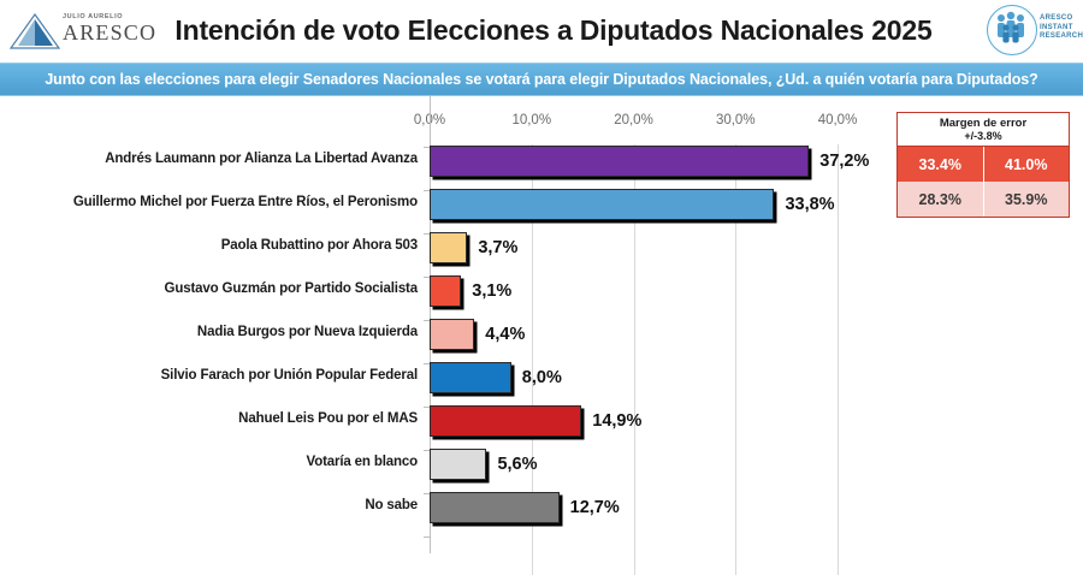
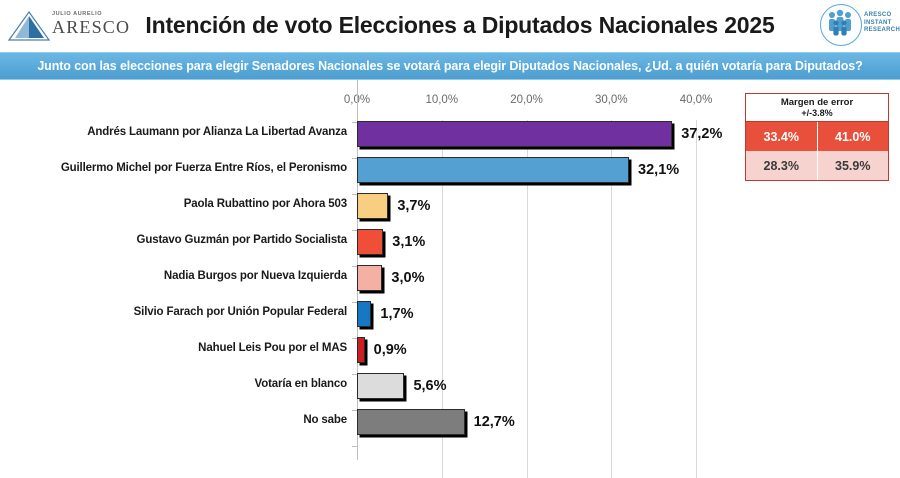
Guillermo Michel por Fuerza Entre Ríos, el Peronismo: 33,8% -> 32,1%
Nadia Burgos por Nueva Izquierda: 4,4% -> 3,0%
Silvio Farach por Unión Popular Federal: 8,0% -> 1,7%
Nahuel Leis Pou por el MAS: 14,9% -> 0,9%
